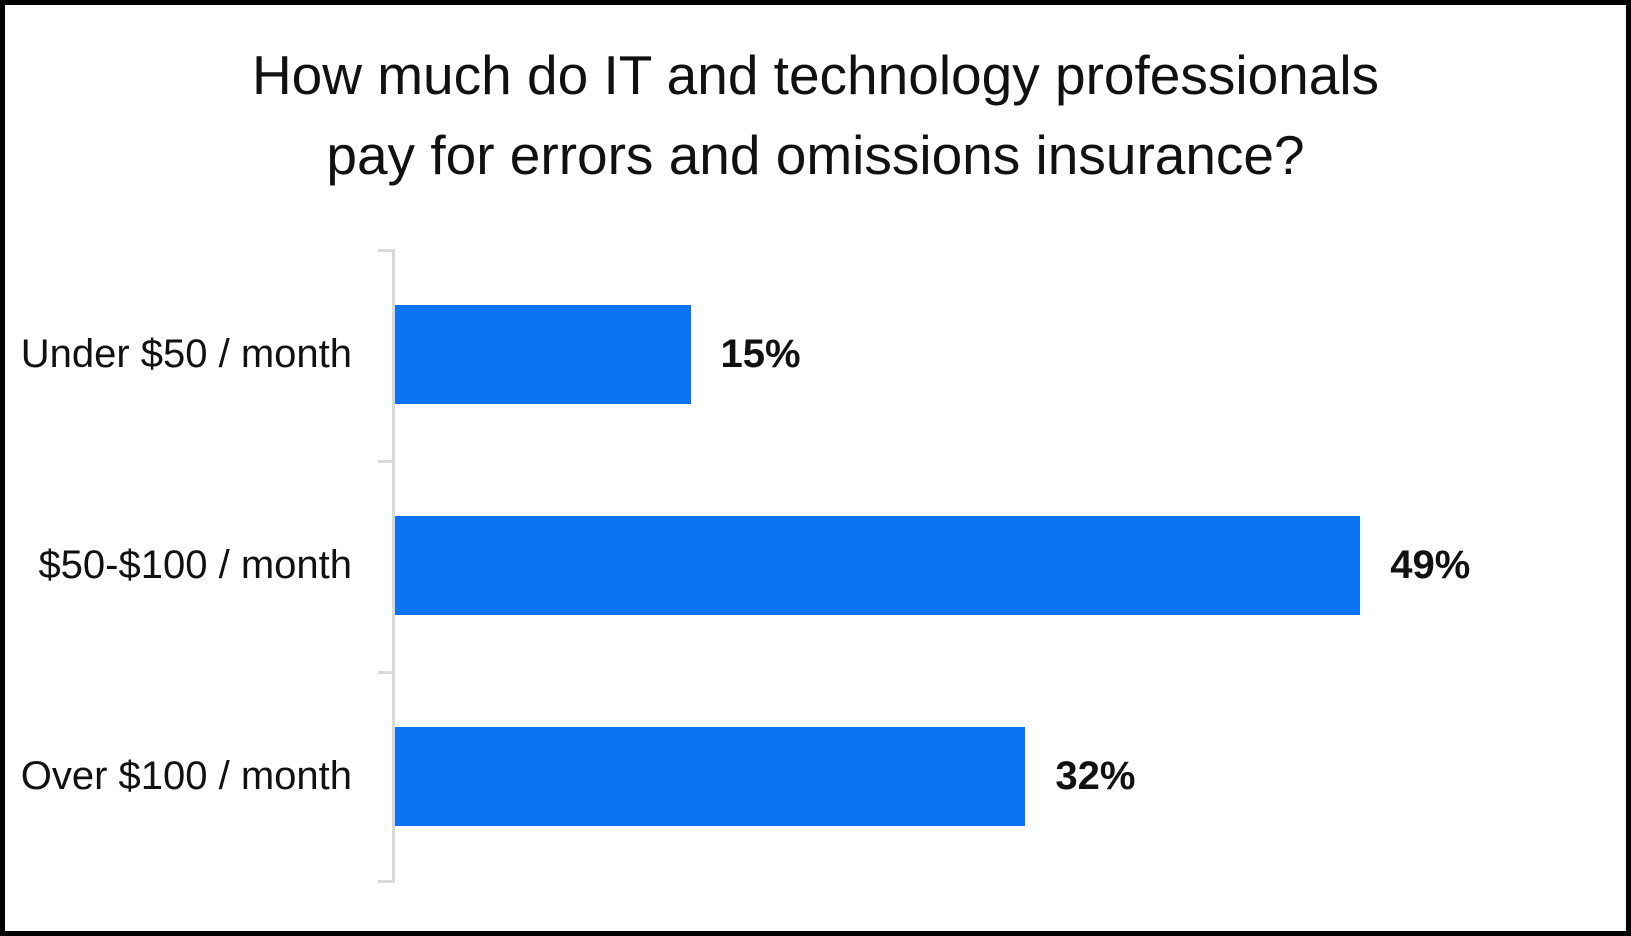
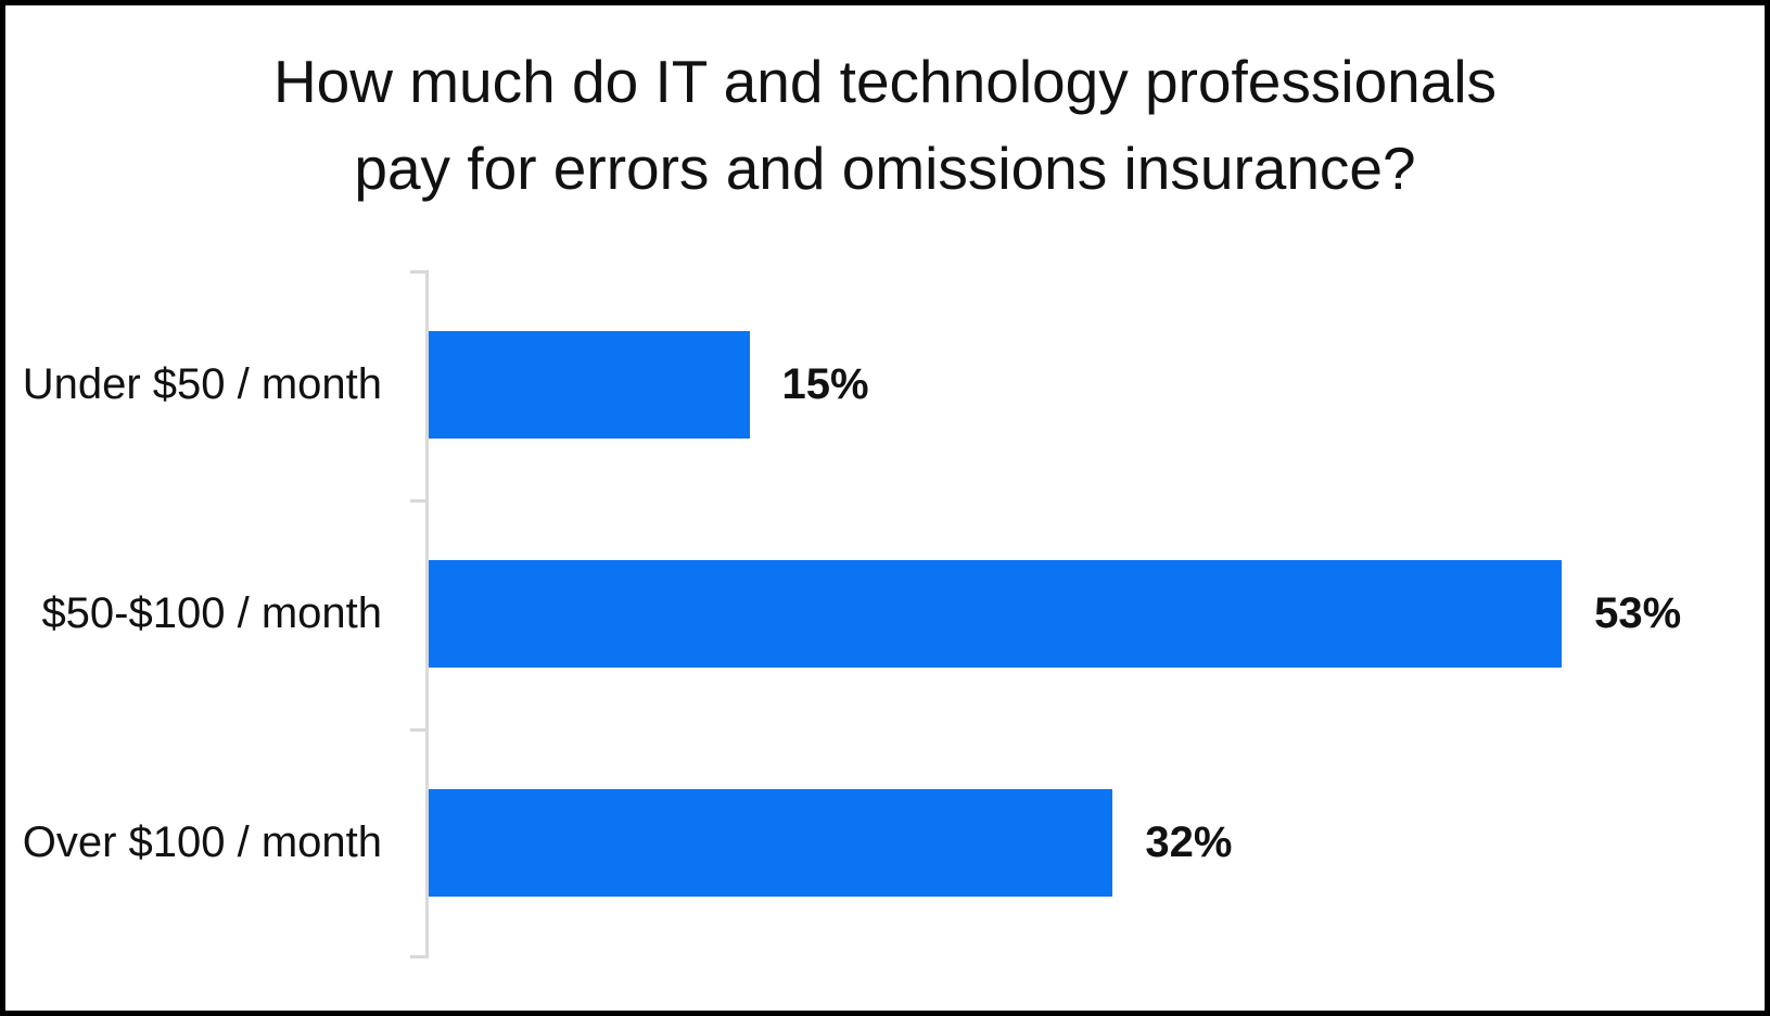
$50-$100 / month: 49% -> 53%
